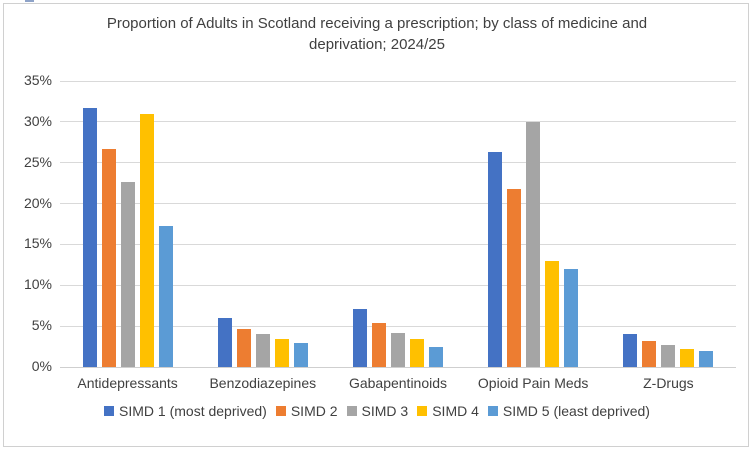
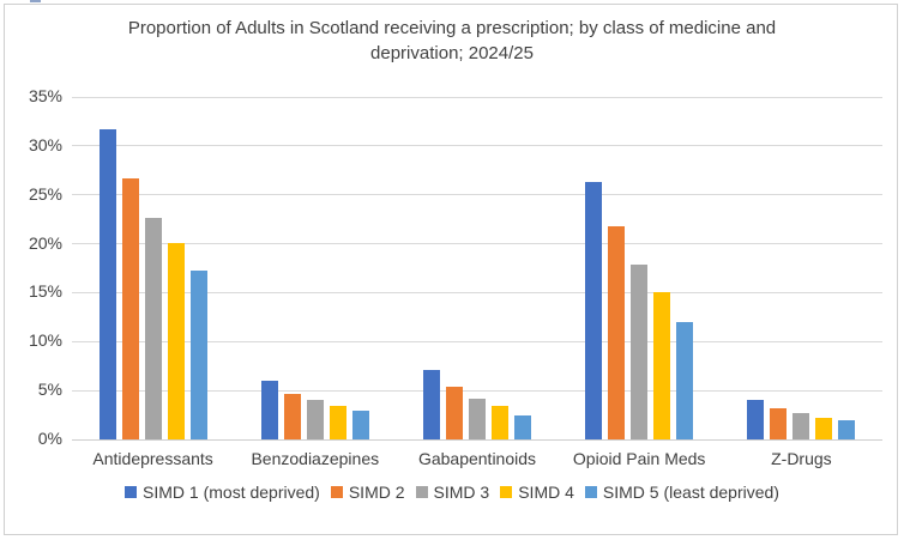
SIMD 4/Antidepressants: 31% -> 20%
SIMD 3/Opioid Pain Meds: 30% -> 18%
SIMD 4/Opioid Pain Meds: 13% -> 15%
